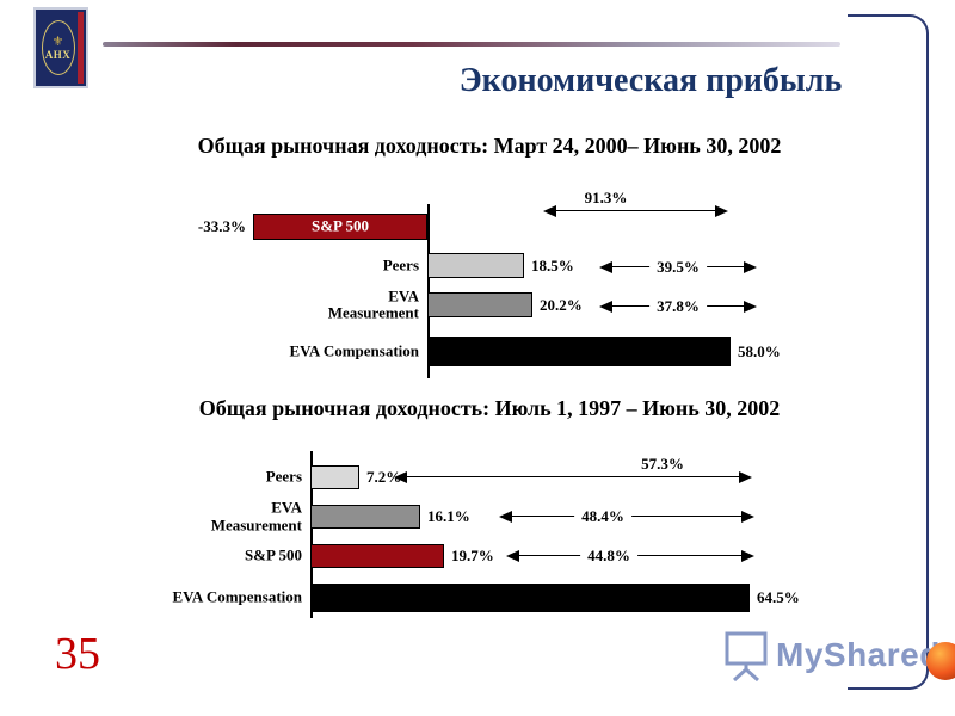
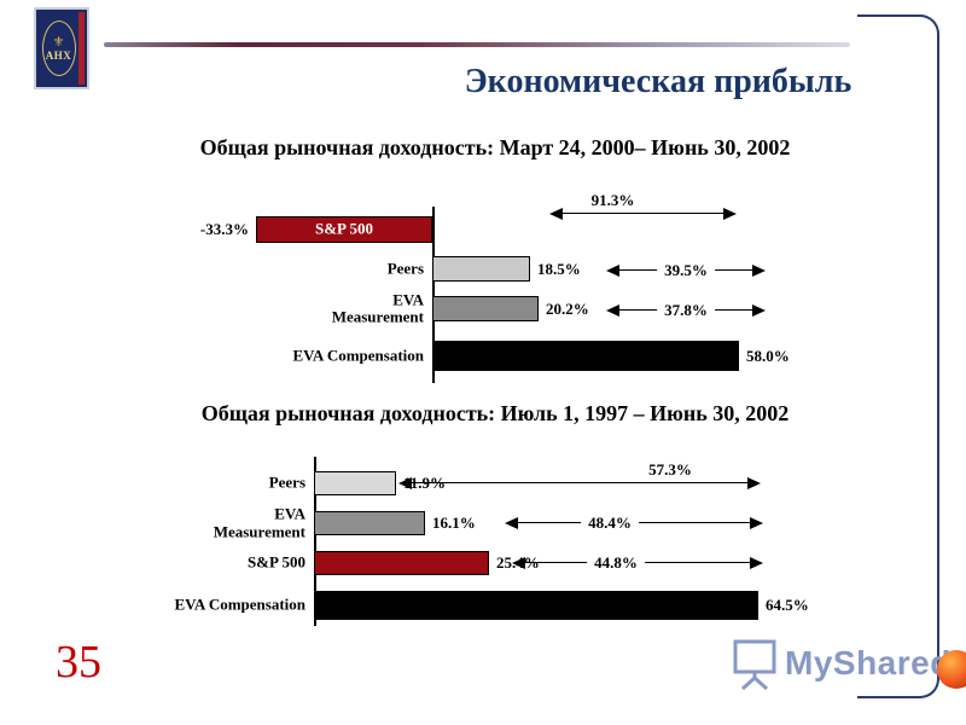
Общая рыночная доходность: Июль 1, 1997 – Июнь 30, 2002/Peers: 7.2% -> 11.9%
Общая рыночная доходность: Июль 1, 1997 – Июнь 30, 2002/S&P 500: 19.7% -> 25.4%
